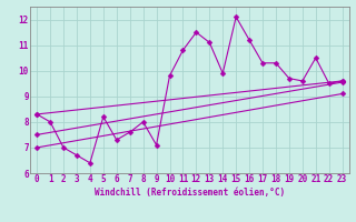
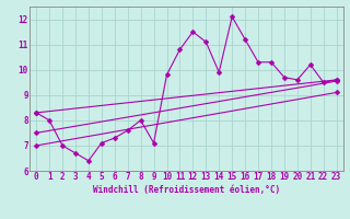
5: 8.2 -> 7.1
21: 10.5 -> 10.2
